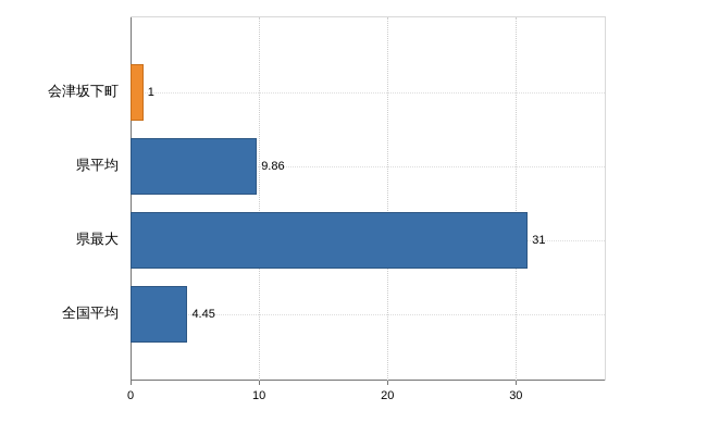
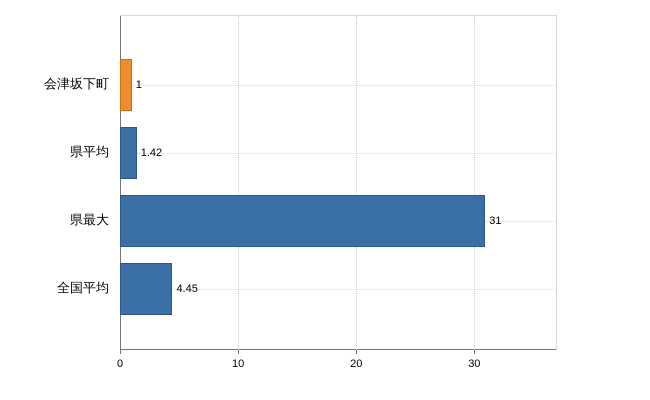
県平均: 9.86 -> 1.42
